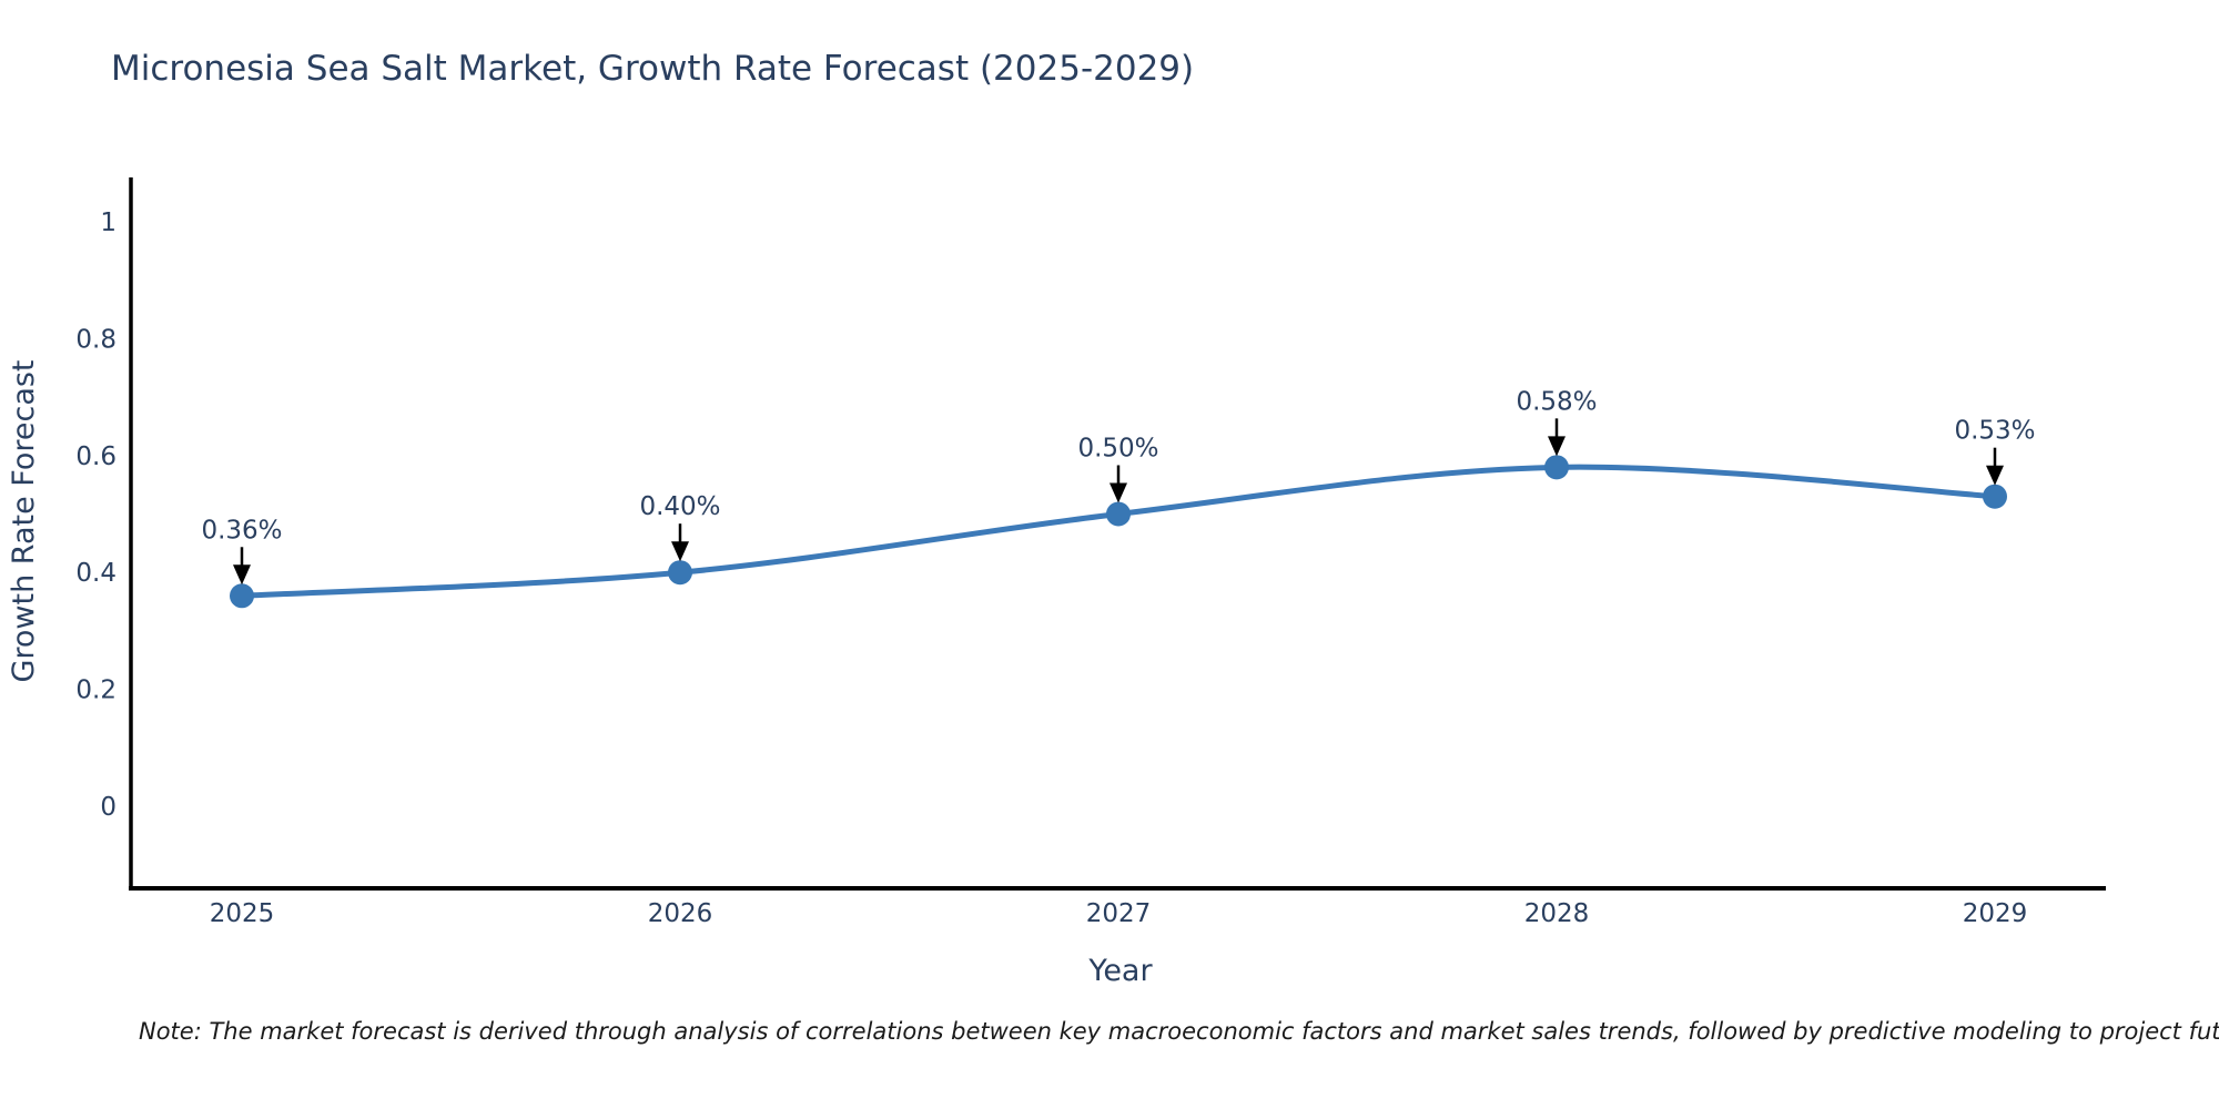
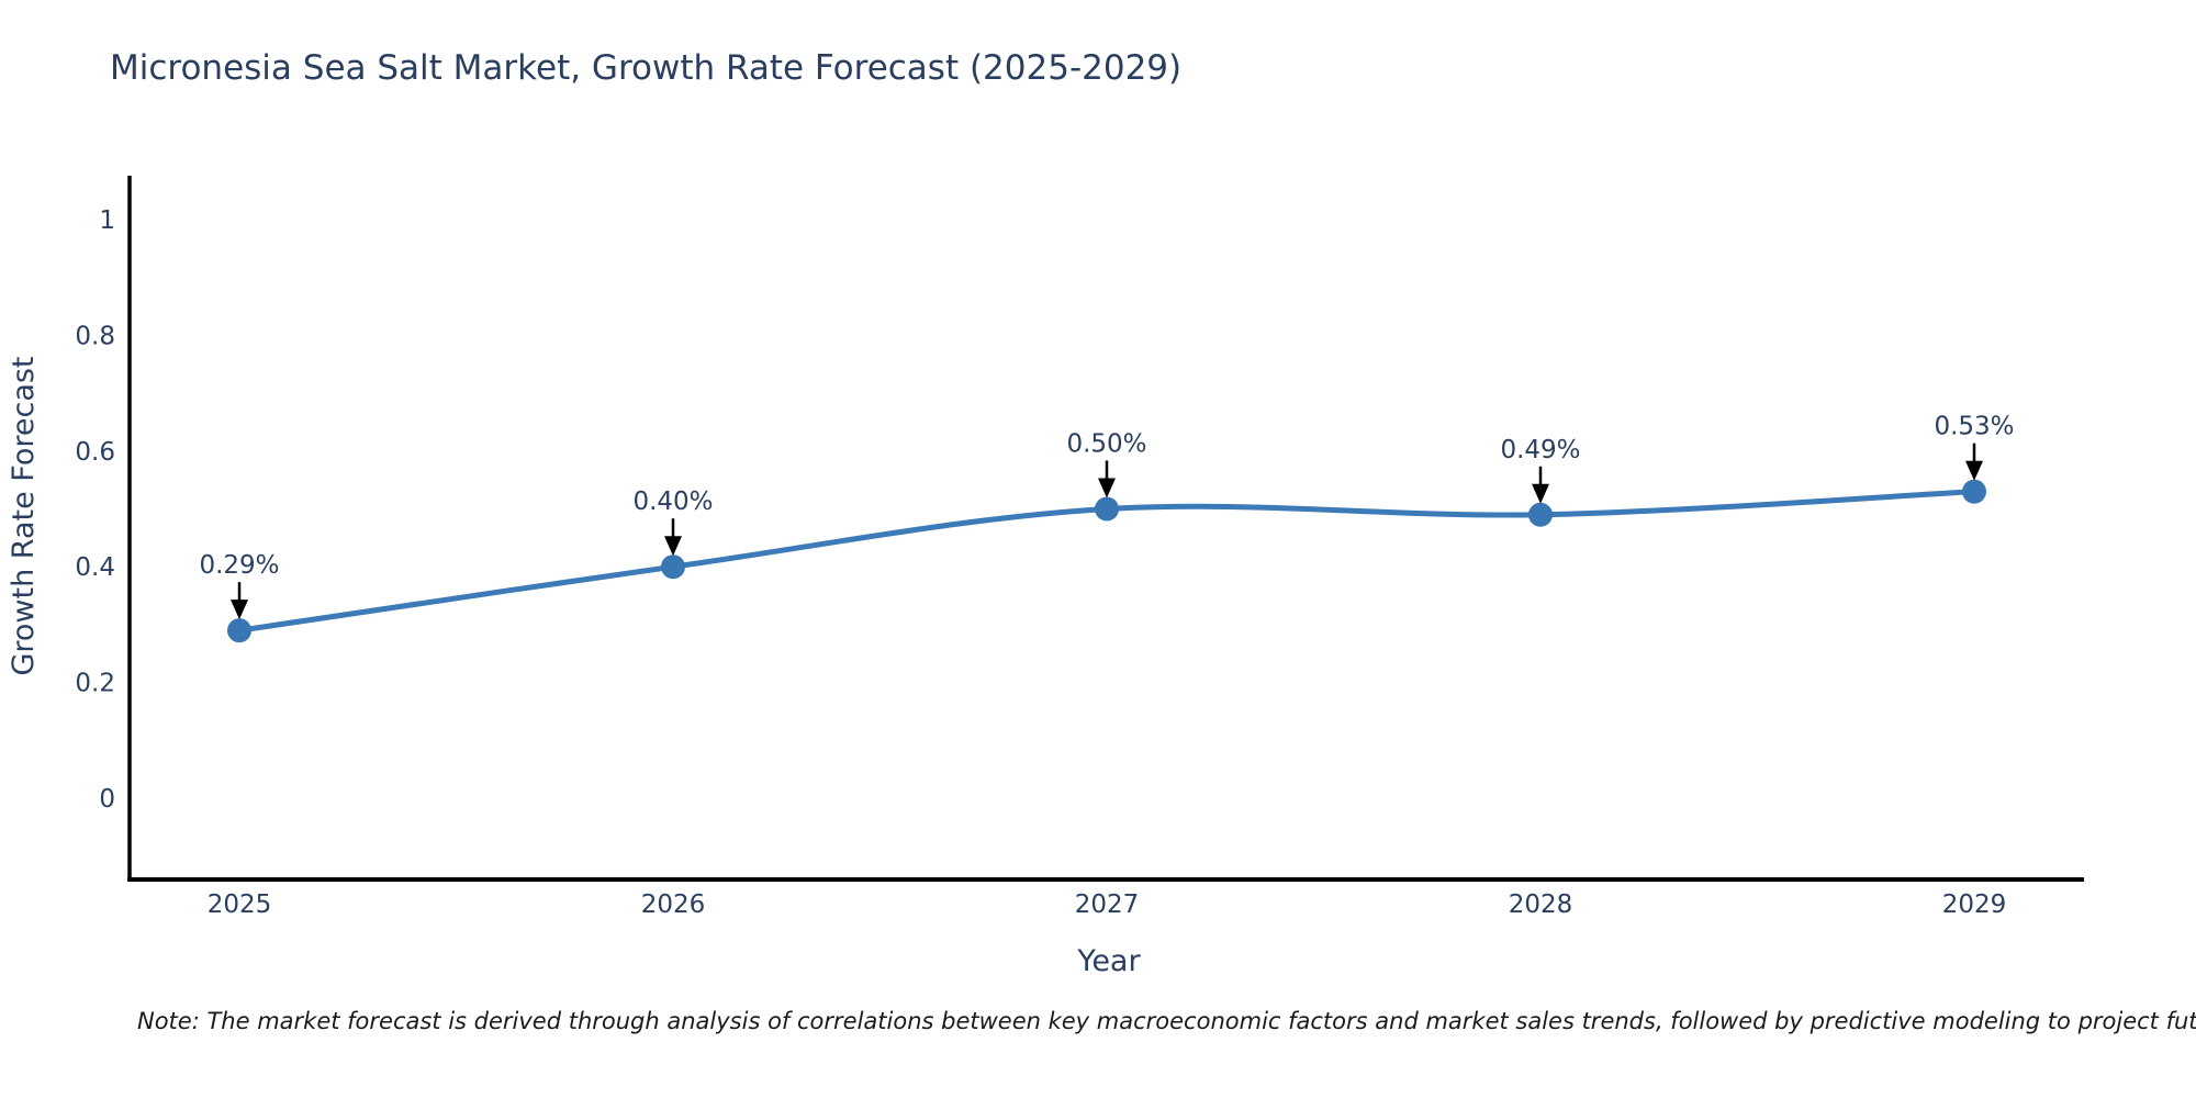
2025: 0.36% -> 0.29%
2028: 0.58% -> 0.49%
